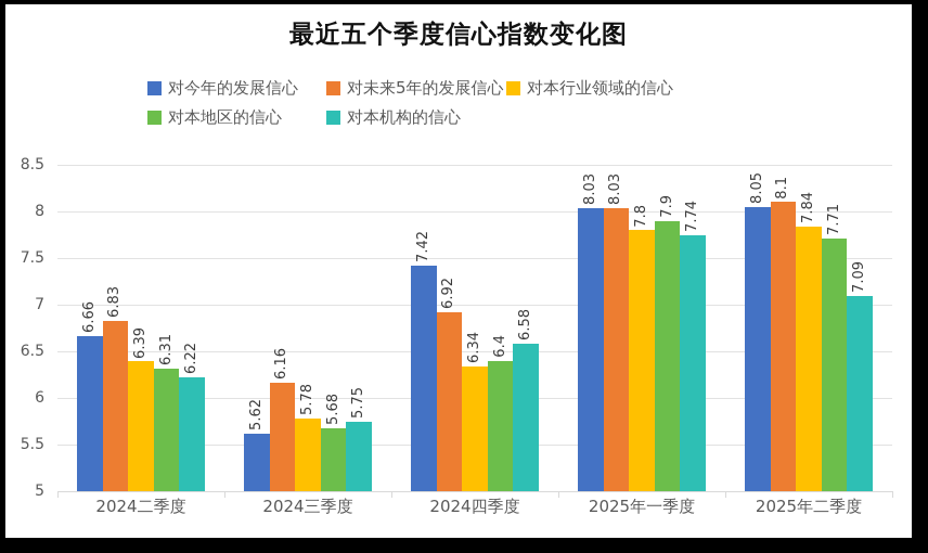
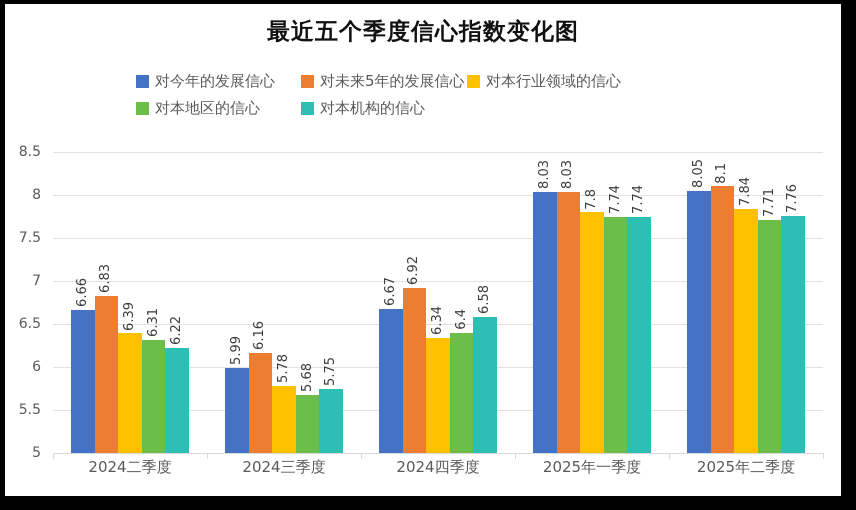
对今年的发展信心/2024三季度: 5.62 -> 5.99
对今年的发展信心/2024四季度: 7.42 -> 6.67
对本地区的信心/2025年一季度: 7.9 -> 7.74
对本机构的信心/2025年二季度: 7.09 -> 7.76
